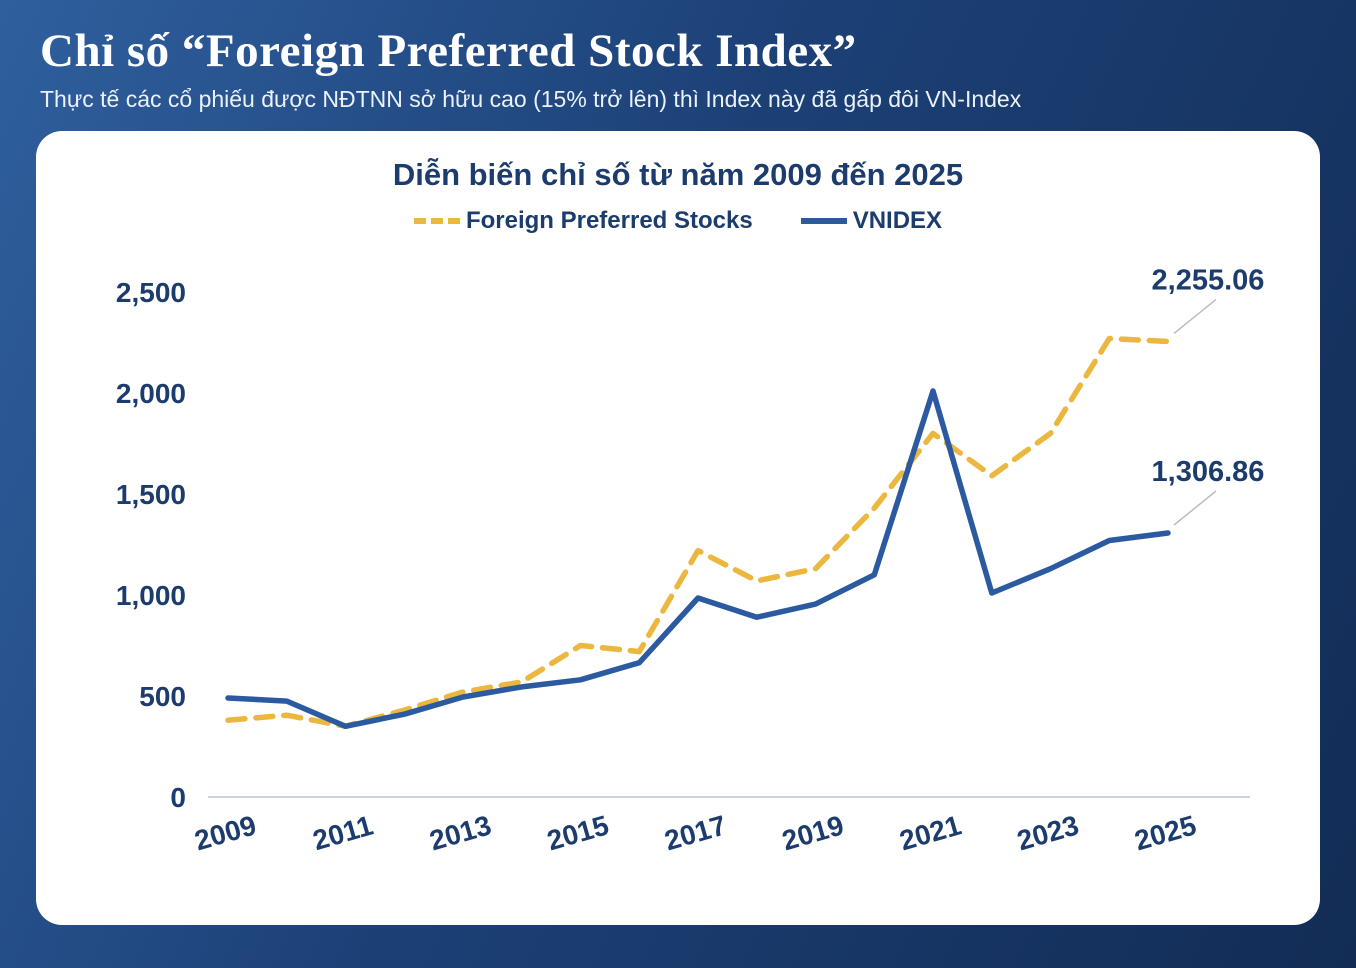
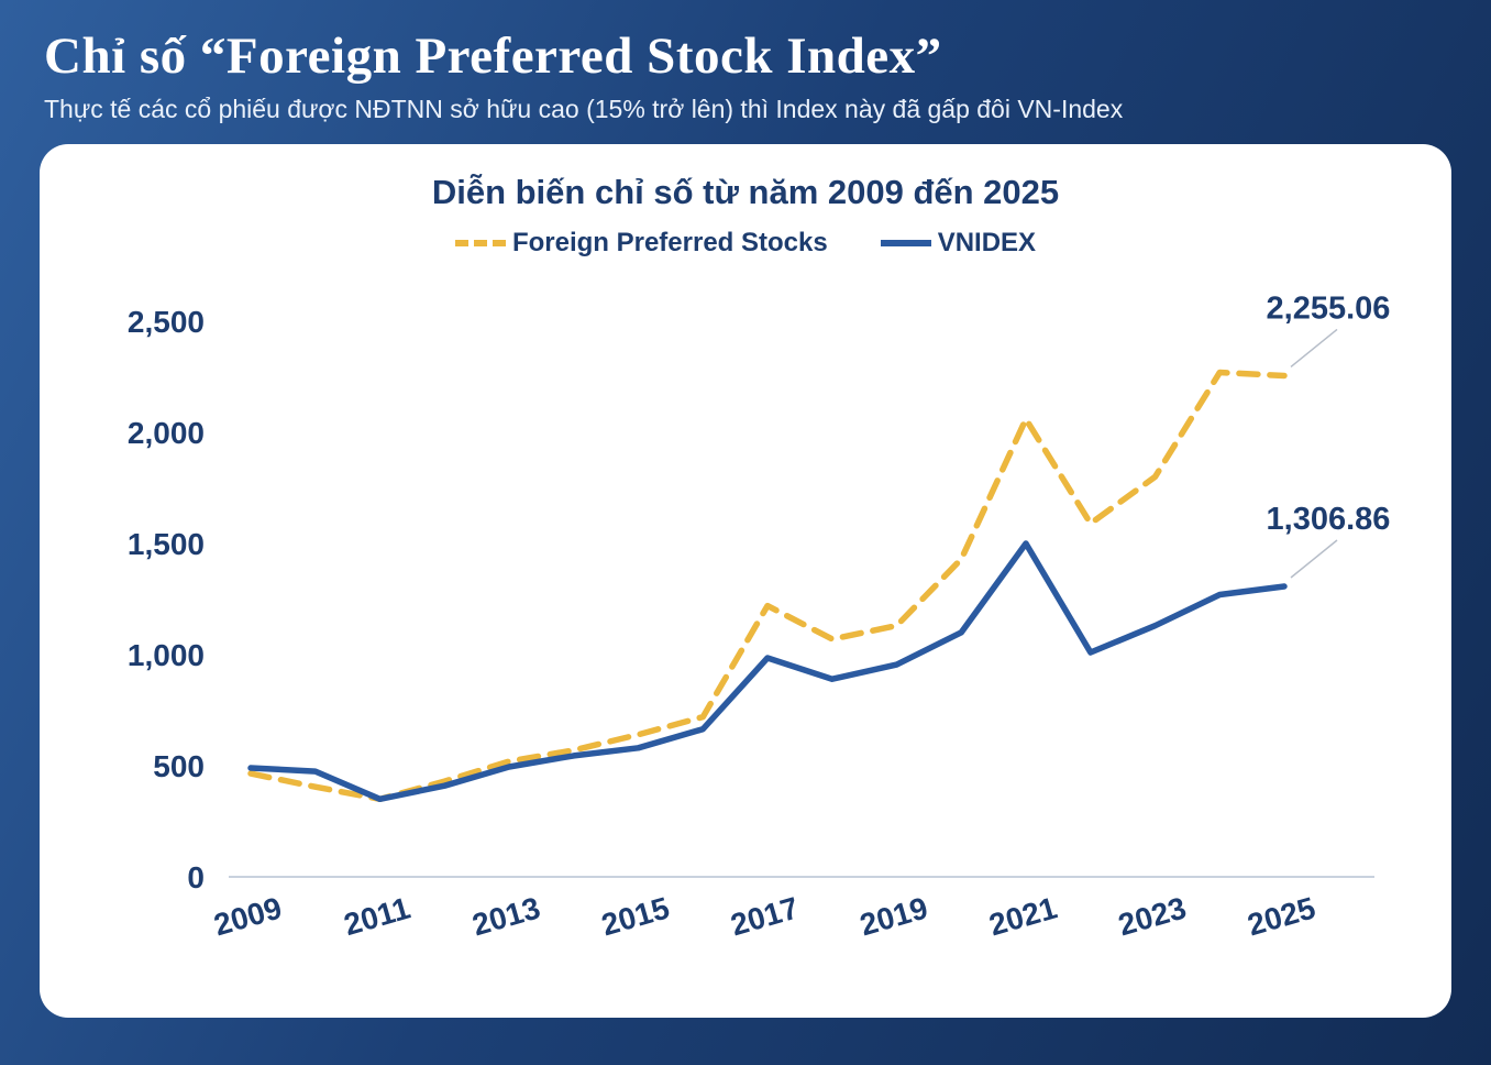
Foreign Preferred Stocks/2009: 380 -> 460
Foreign Preferred Stocks/2015: 750 -> 640
Foreign Preferred Stocks/2021: 1800 -> 2060
VNIDEX/2021: 2010 -> 1500
